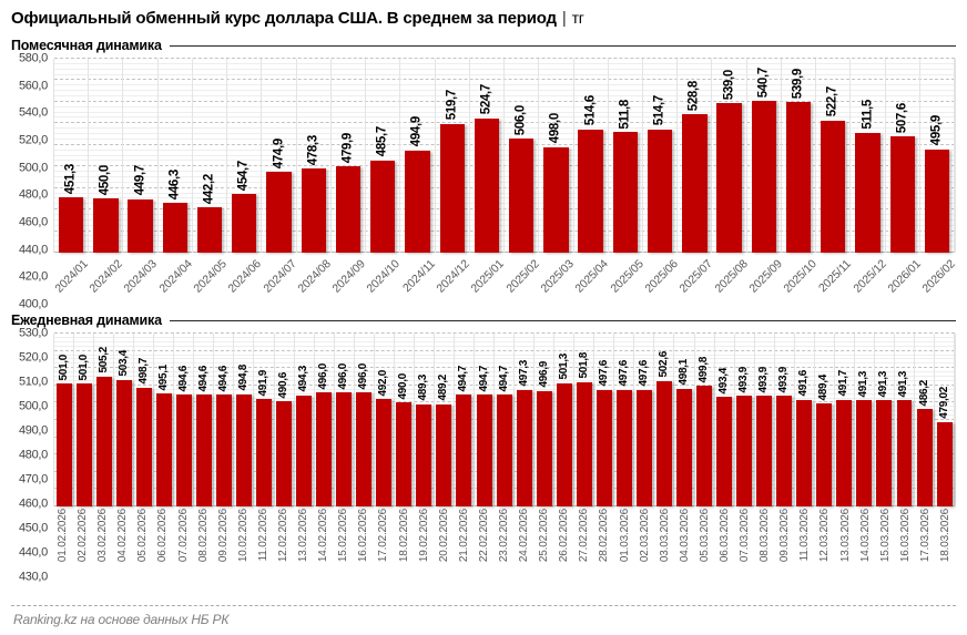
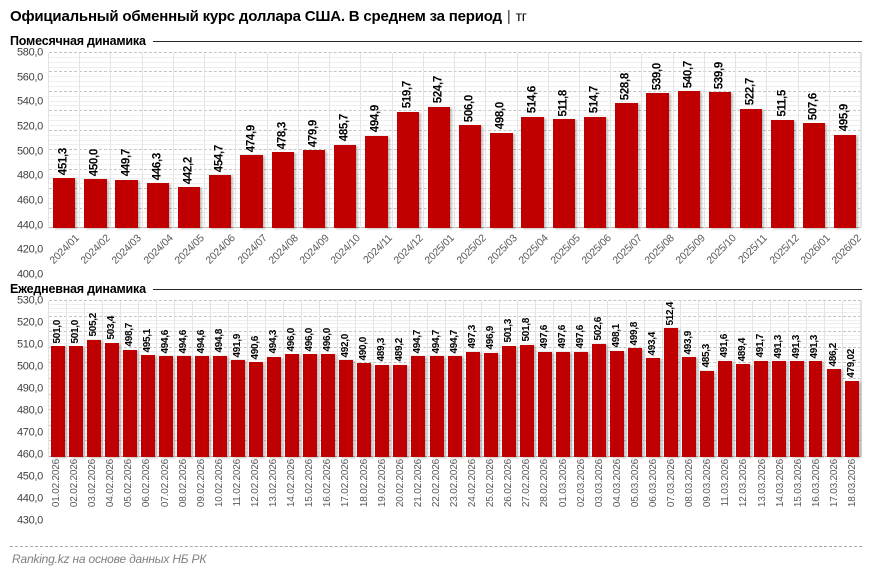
Ежедневная динамика/07.03.2026: 493,9 -> 512,4
Ежедневная динамика/09.03.2026: 493,9 -> 485,3
